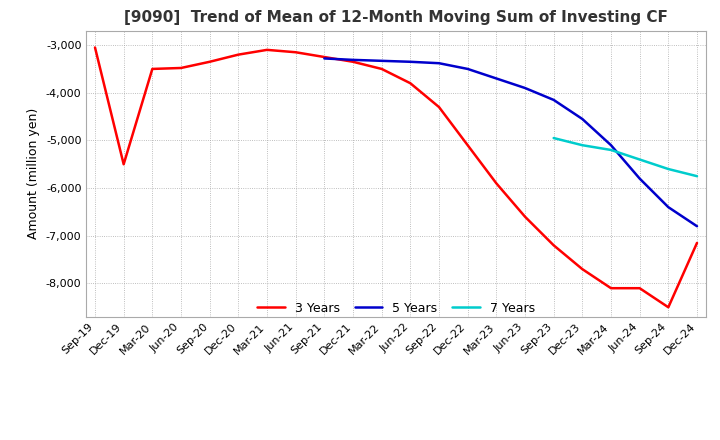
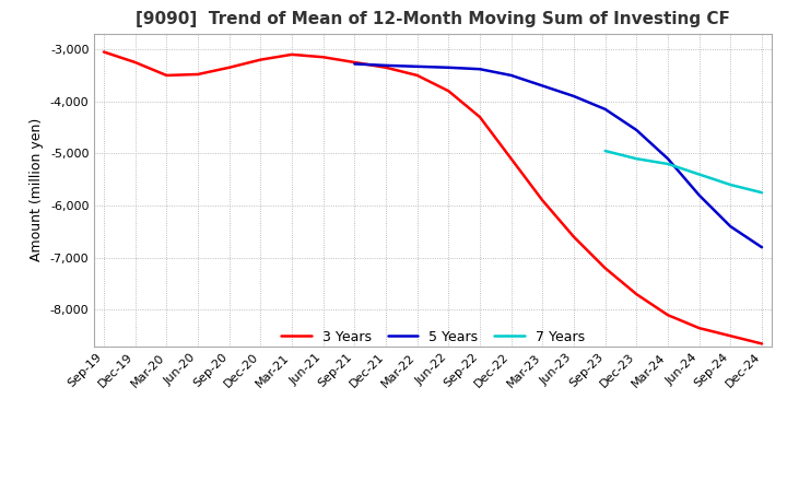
3 Years/Dec-19: -5,500 -> -3,250
3 Years/Jun-24: -8,100 -> -8,350
3 Years/Dec-24: -7,150 -> -8,650
